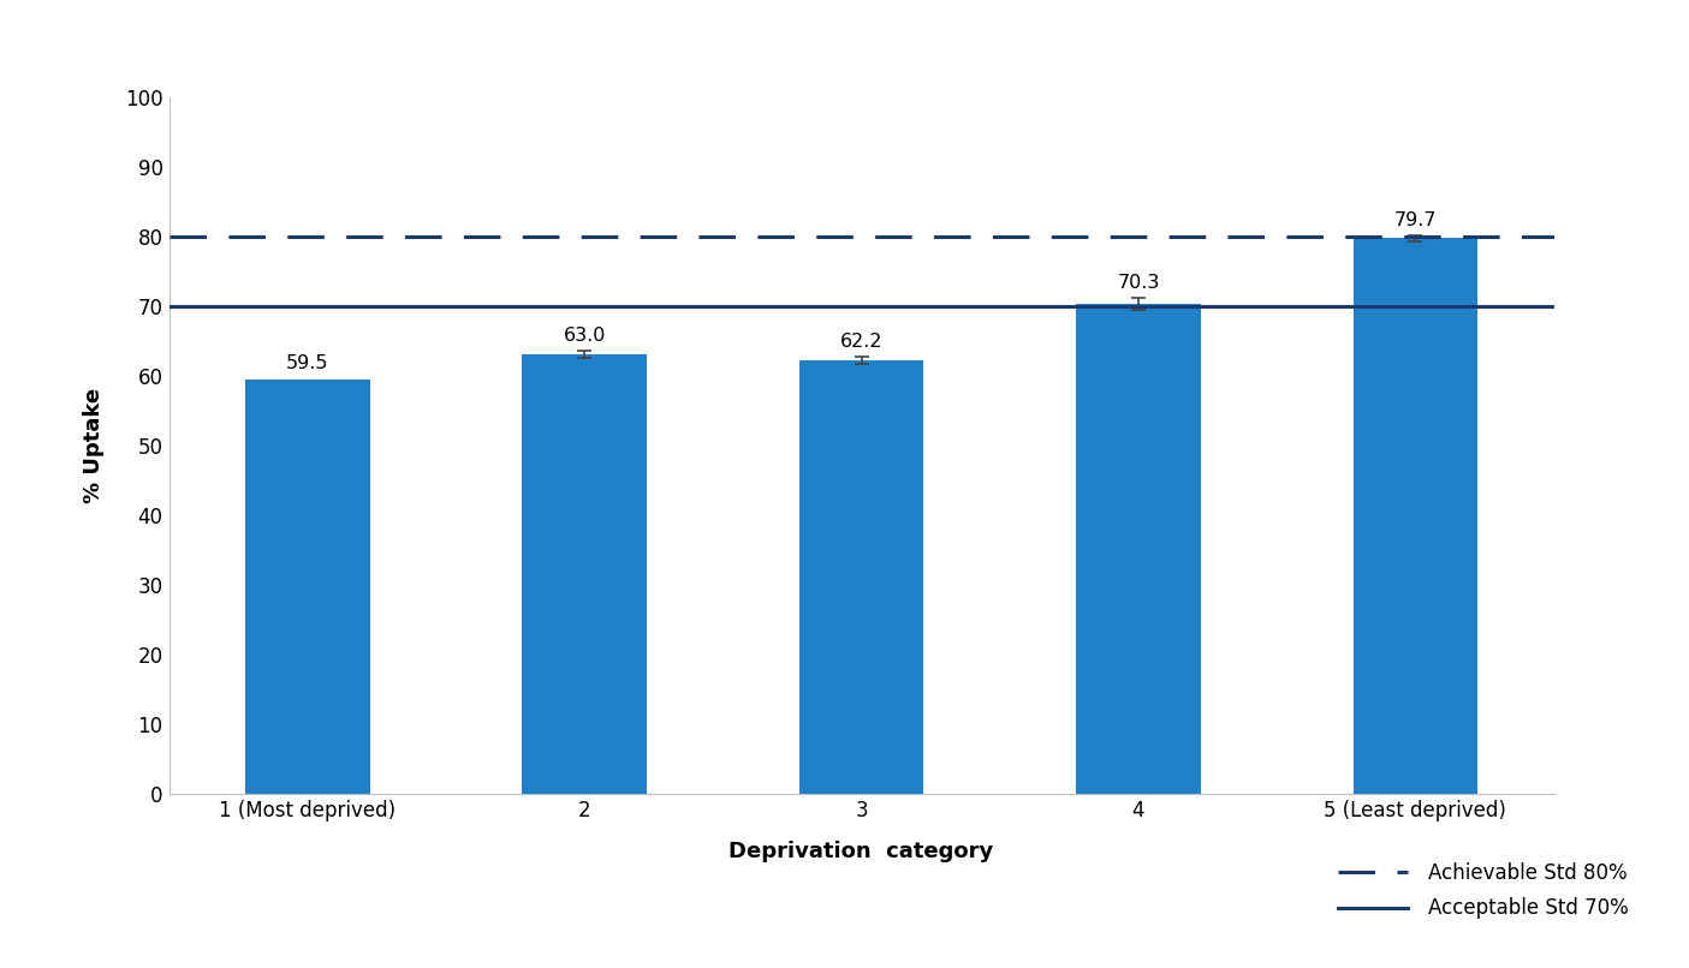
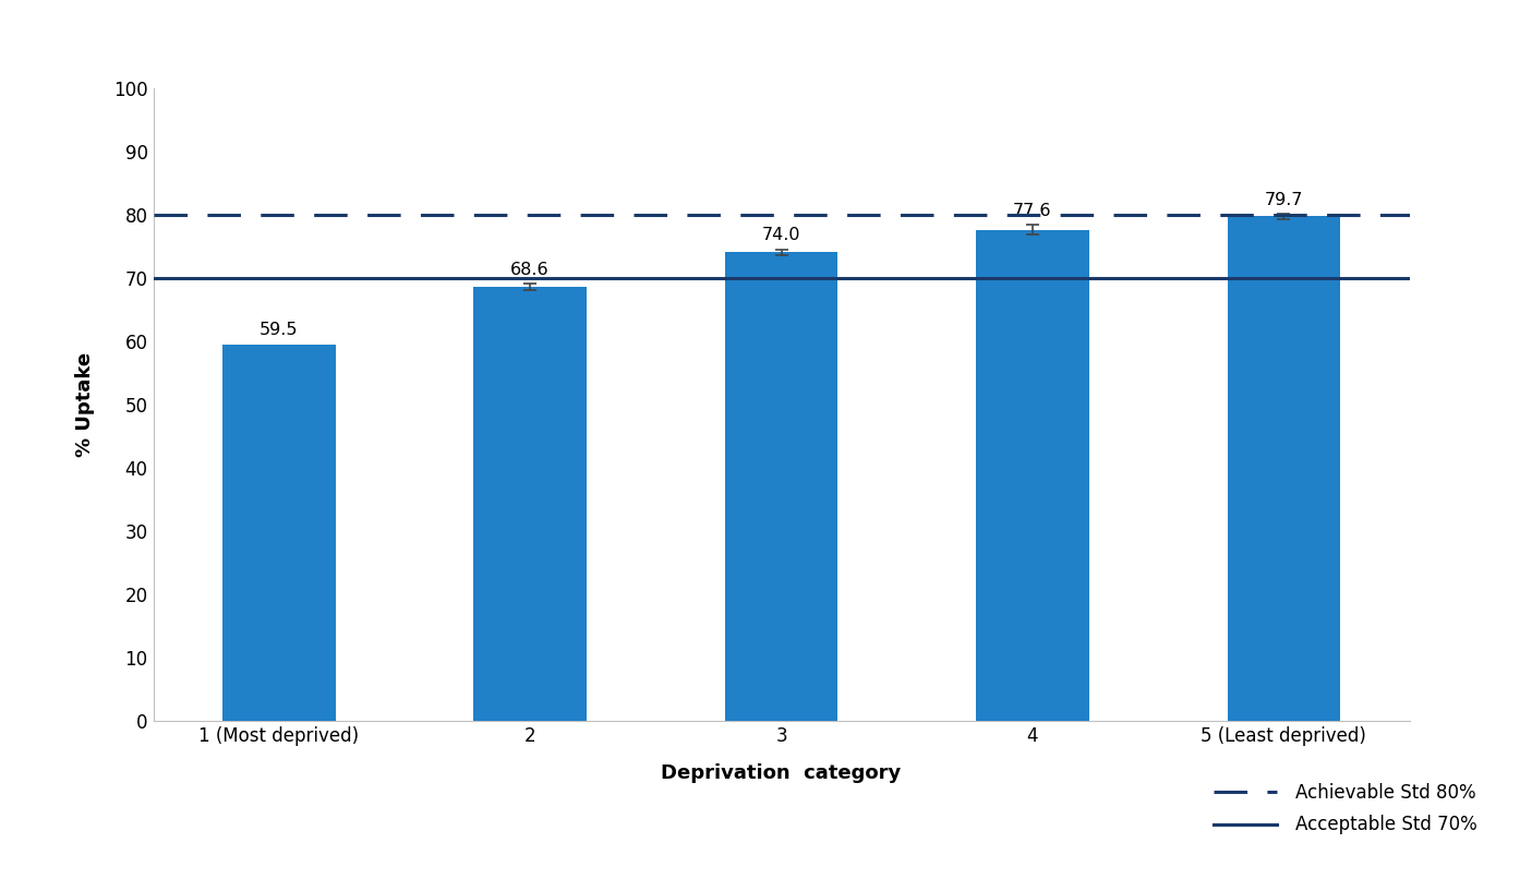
2: 63.0 -> 68.6
3: 62.2 -> 74.0
4: 70.3 -> 77.6
